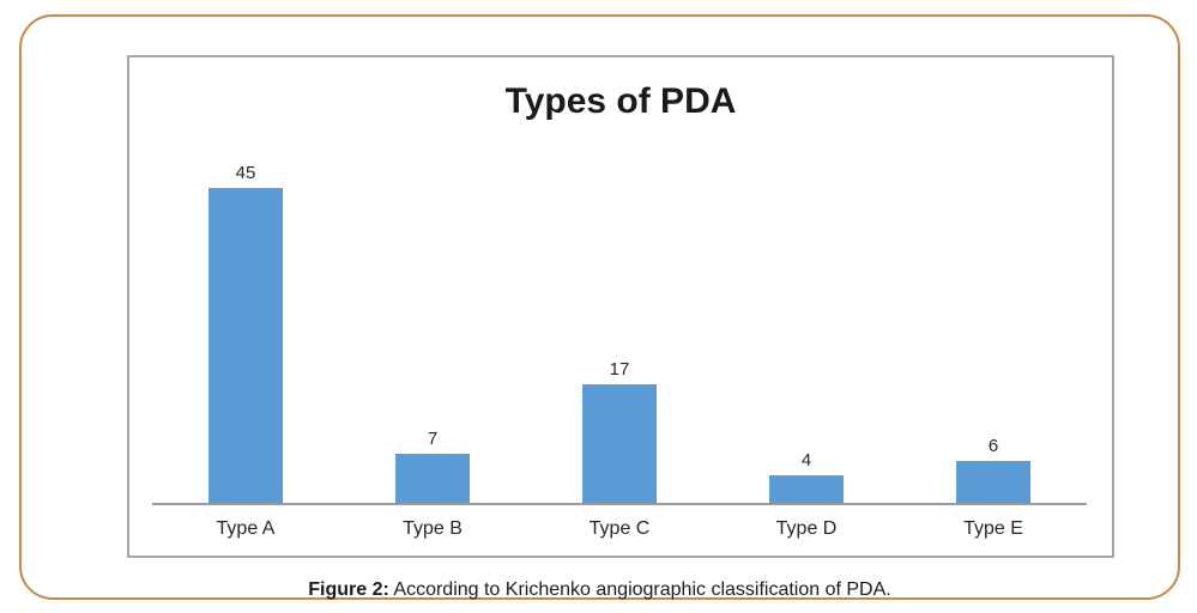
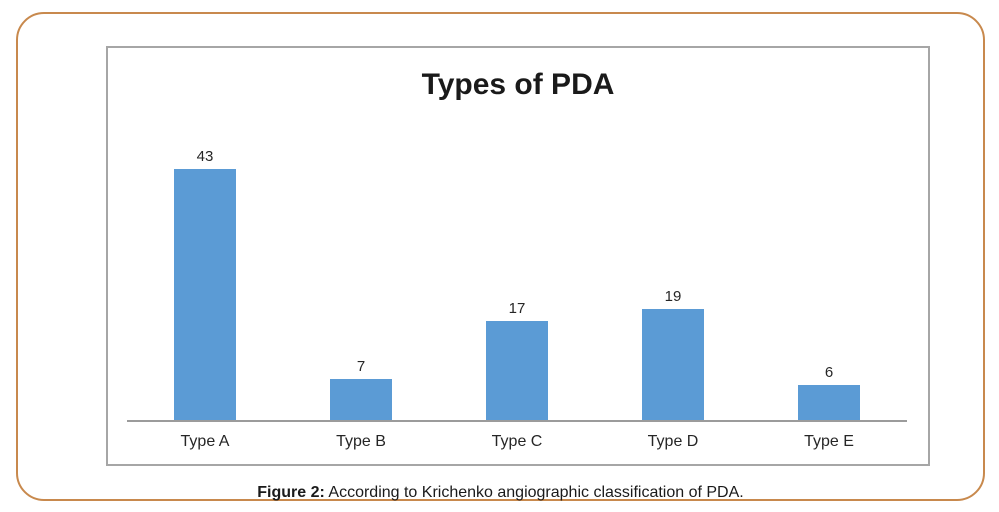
Type A: 45 -> 43
Type D: 4 -> 19
